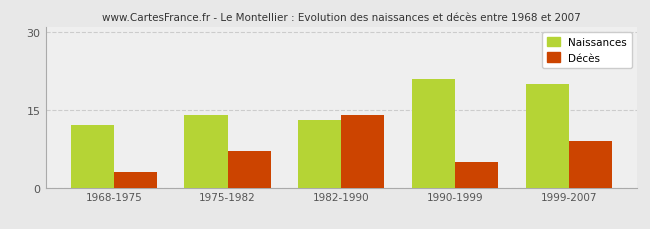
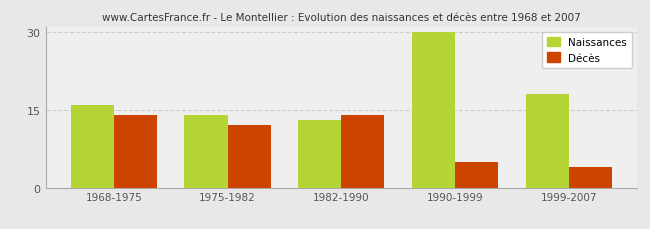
Naissances/1968-1975: 12 -> 16
Décès/1968-1975: 3 -> 14
Décès/1975-1982: 7 -> 12
Naissances/1990-1999: 21 -> 30
Naissances/1999-2007: 20 -> 18
Décès/1999-2007: 9 -> 4
